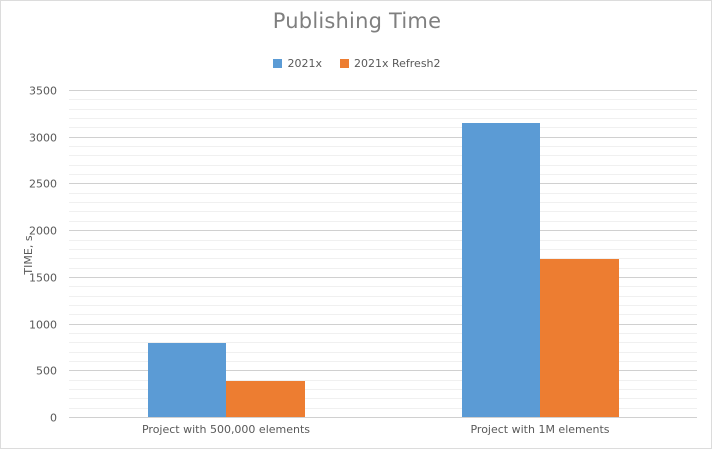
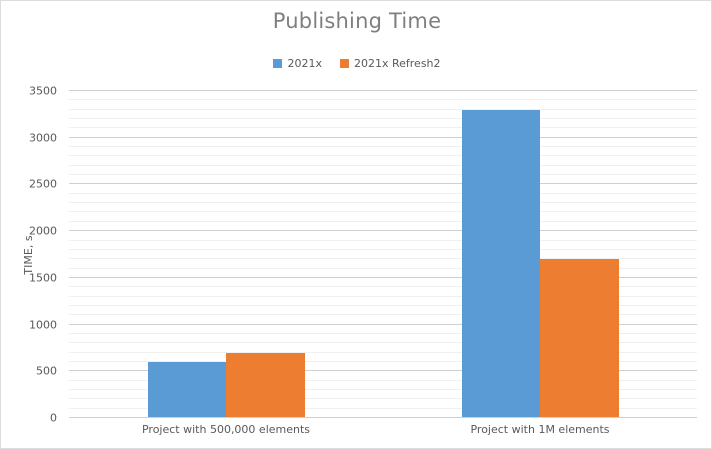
2021x/Project with 500,000 elements: 800 -> 600
2021x Refresh2/Project with 500,000 elements: 400 -> 700
2021x/Project with 1M elements: 3200 -> 3300
